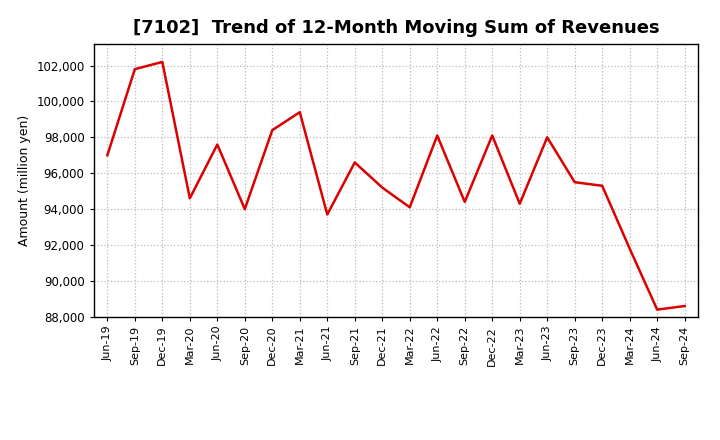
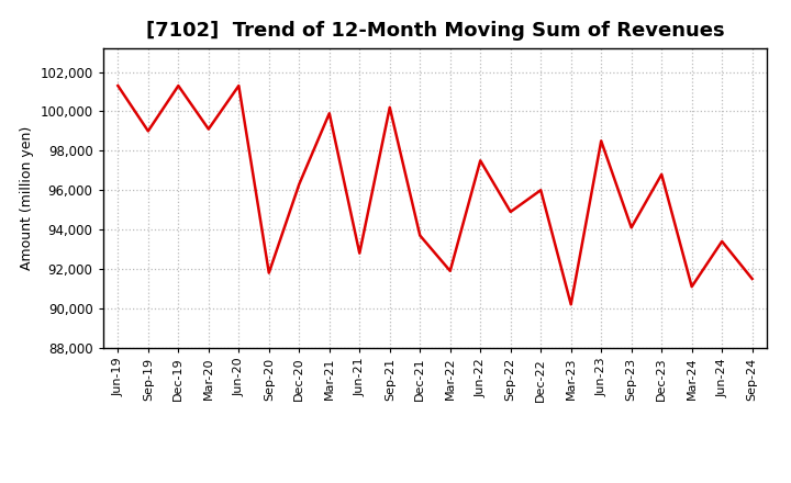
Jun-19: 97,000 -> 101,300
Sep-19: 101,800 -> 99,000
Dec-19: 102,200 -> 101,300
Mar-20: 94,600 -> 99,100
Jun-20: 97,600 -> 101,300
Sep-20: 94,000 -> 91,800
Dec-20: 98,400 -> 96,300
Mar-21: 99,400 -> 99,900
Jun-21: 93,700 -> 92,800
Sep-21: 96,600 -> 100,200
Dec-21: 95,200 -> 93,700
Mar-22: 94,100 -> 91,900
Jun-22: 98,100 -> 97,500
Sep-22: 94,400 -> 94,900
Dec-22: 98,100 -> 96,000
Mar-23: 94,300 -> 90,200
Jun-23: 98,000 -> 98,500
Sep-23: 95,500 -> 94,100
Dec-23: 95,300 -> 96,800
Mar-24: 91,800 -> 91,100
Jun-24: 88,400 -> 93,400
Sep-24: 88,600 -> 91,500
